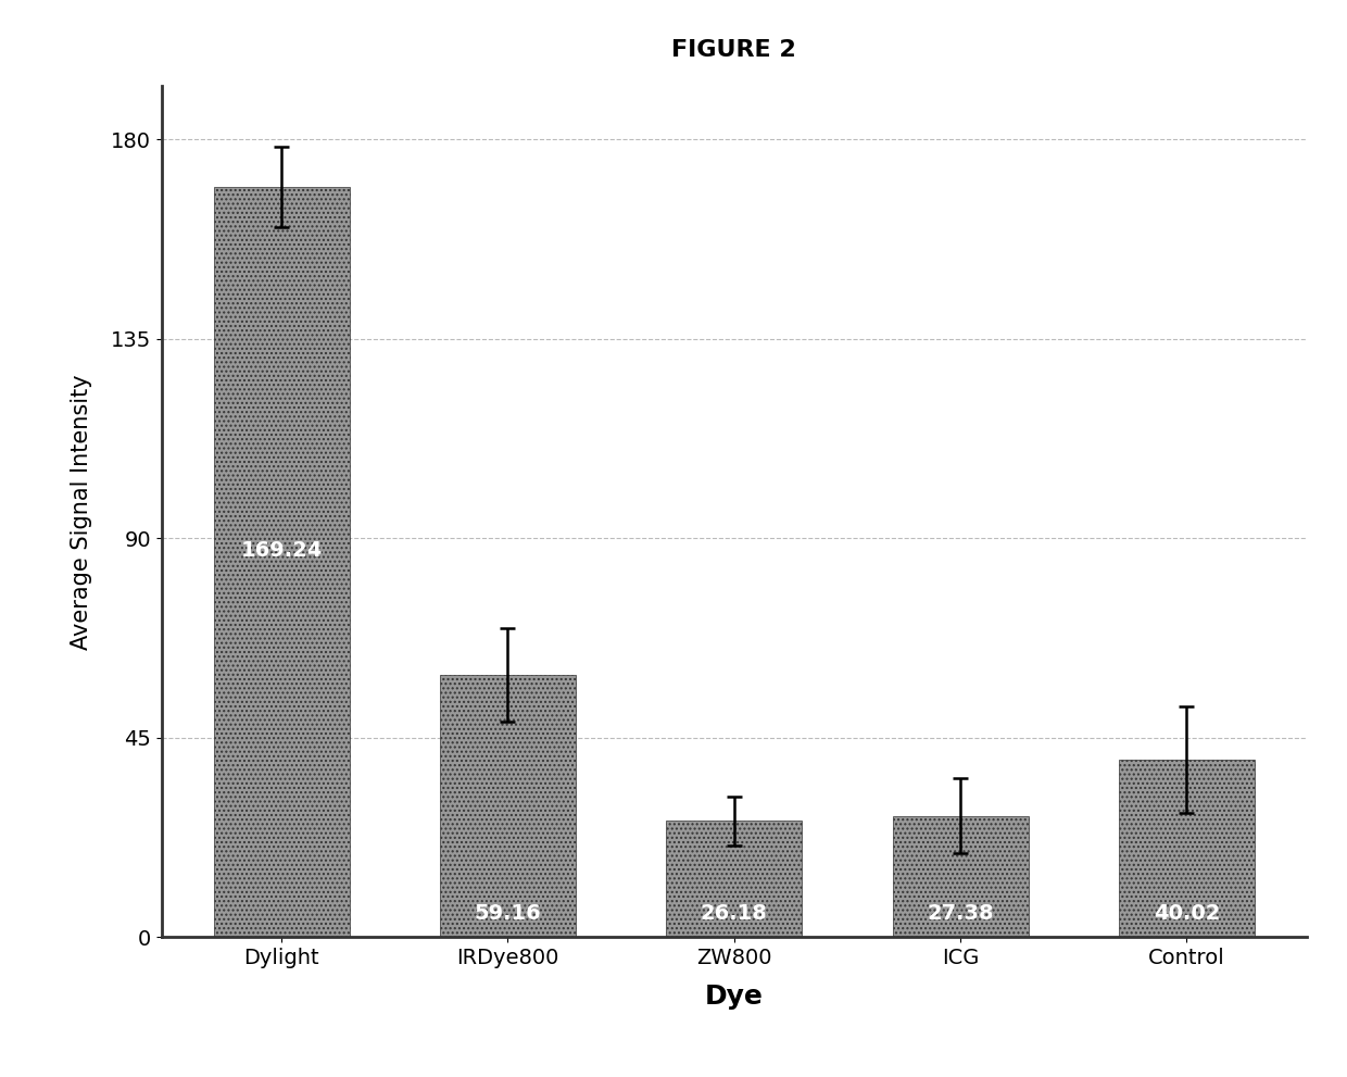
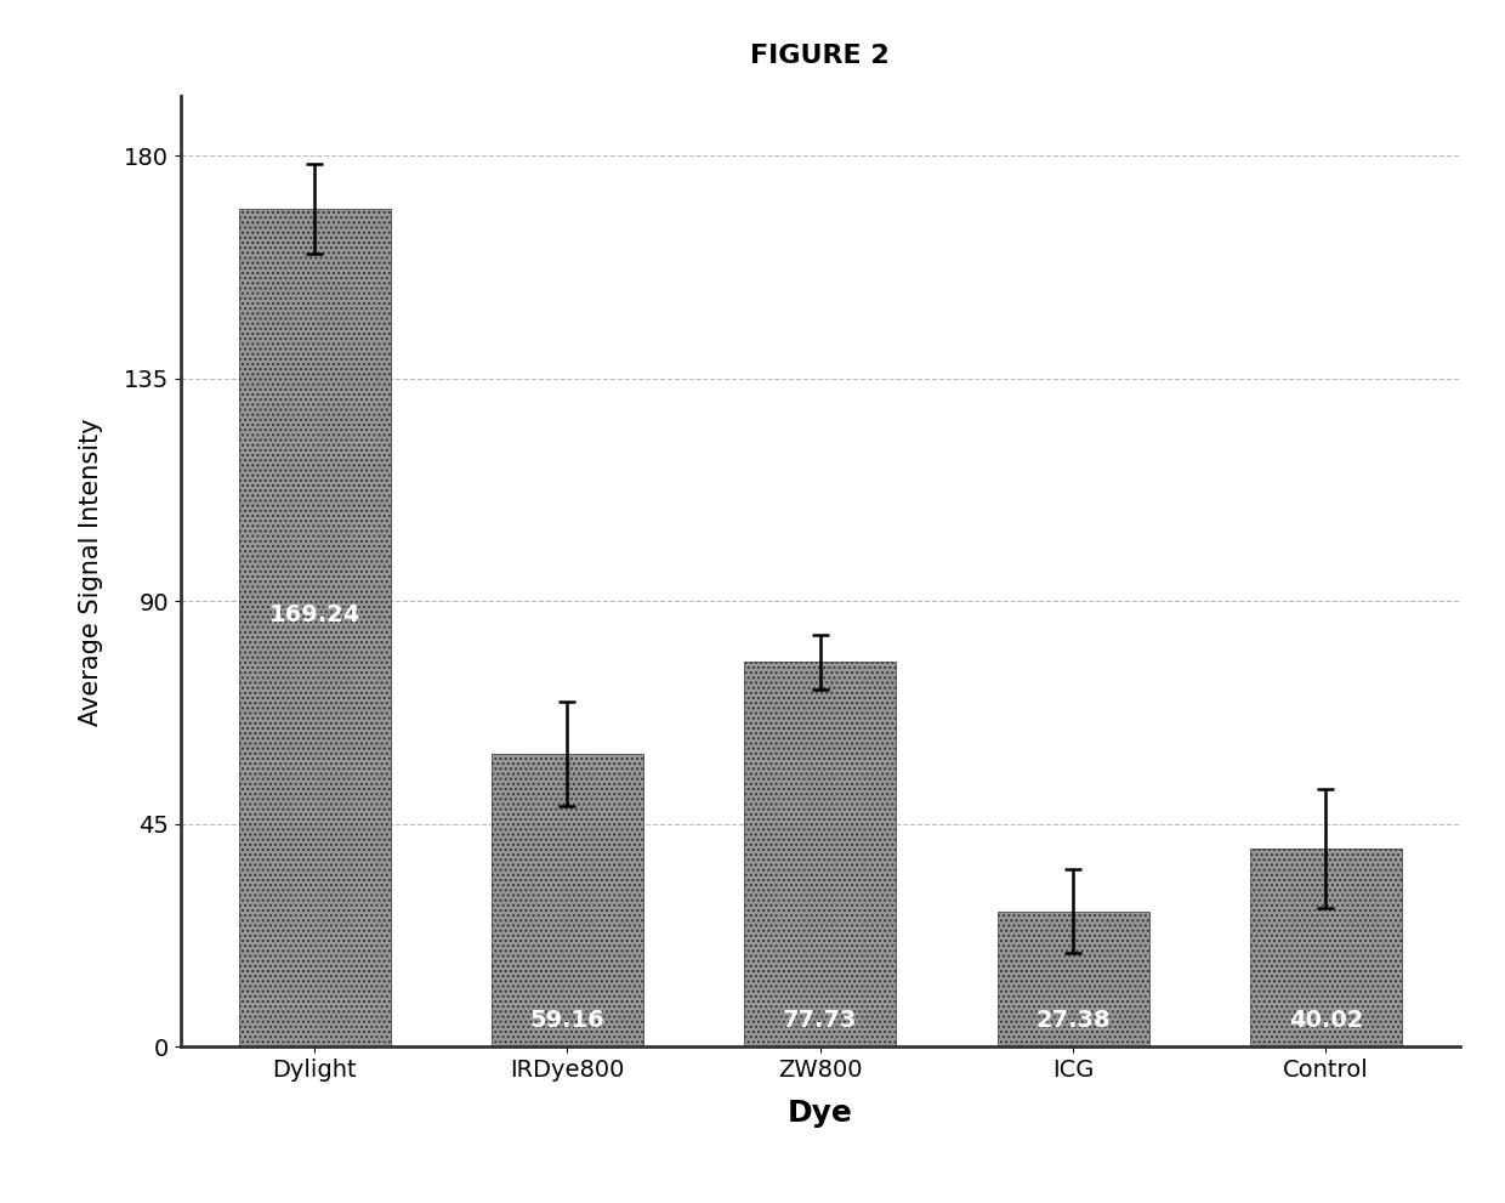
ZW800: 26.18 -> 77.73
